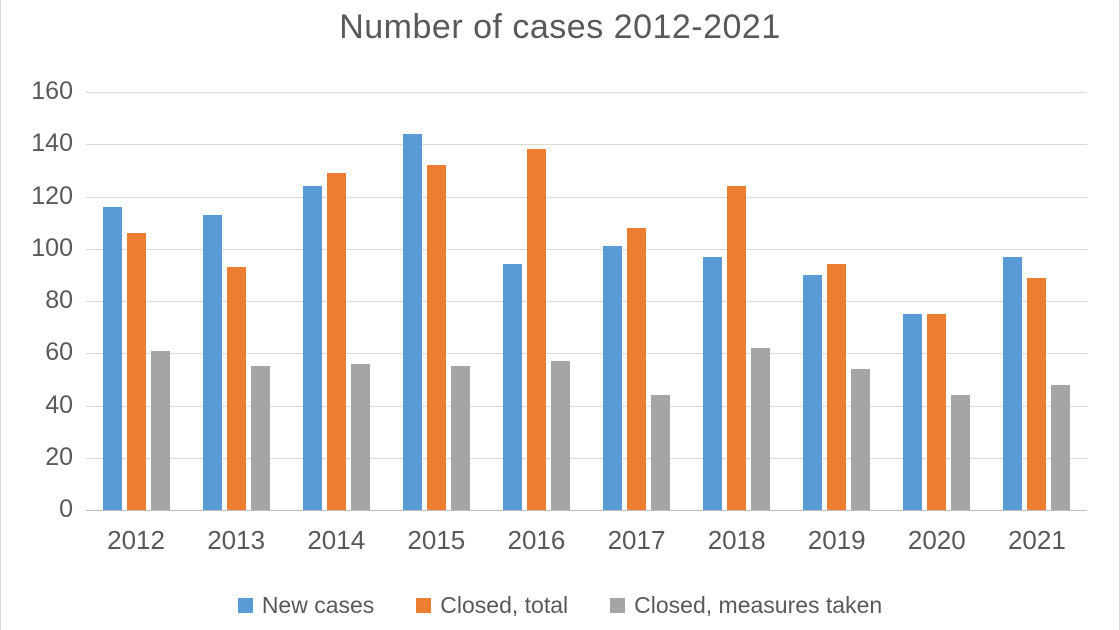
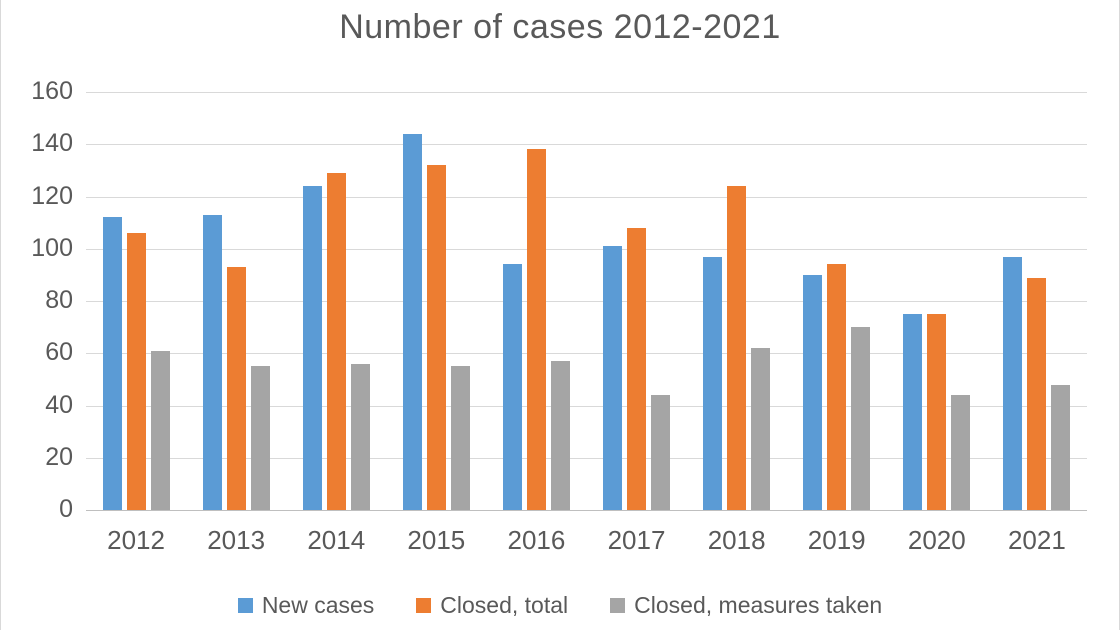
New cases/2012: 116 -> 112
Closed, measures taken/2019: 54 -> 70
